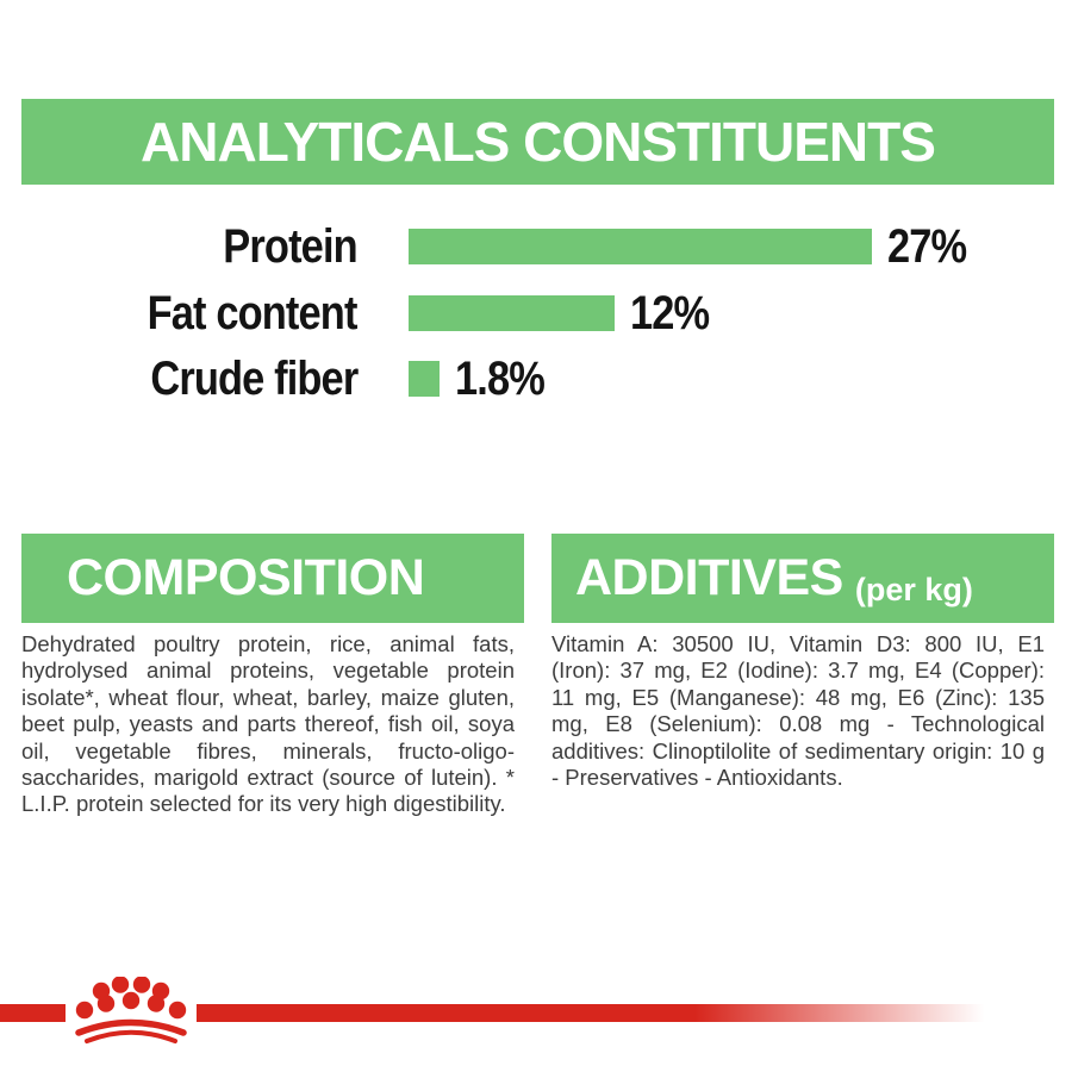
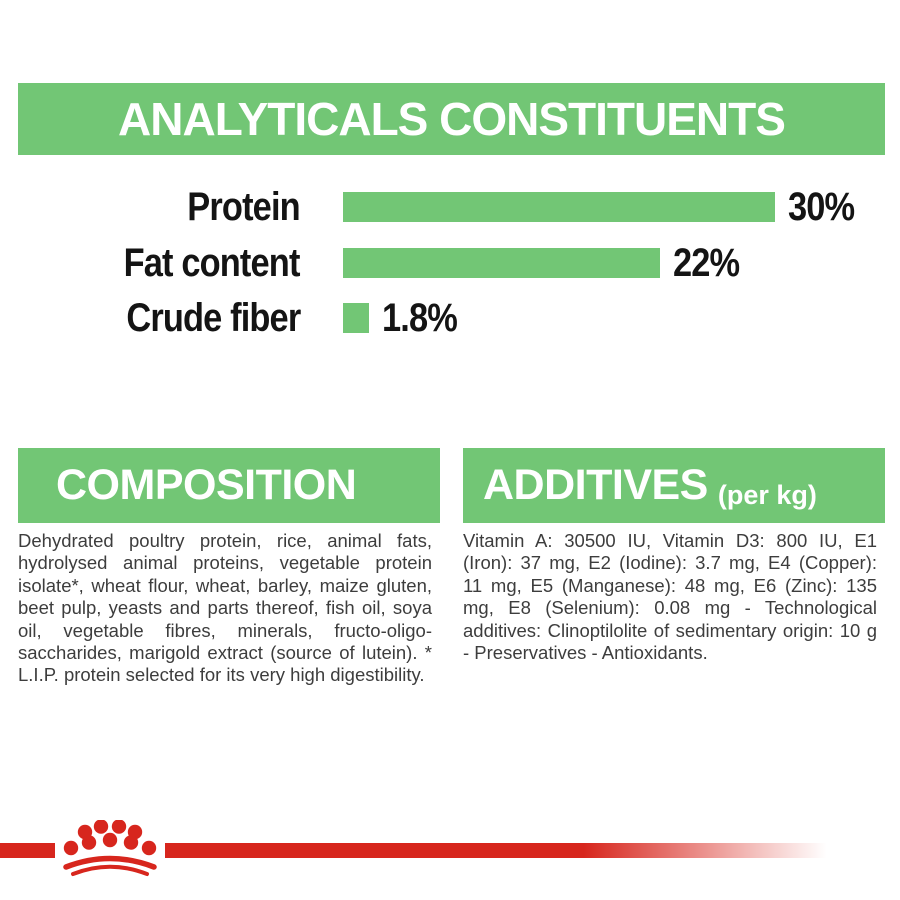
Protein: 27% -> 30%
Fat content: 12% -> 22%
